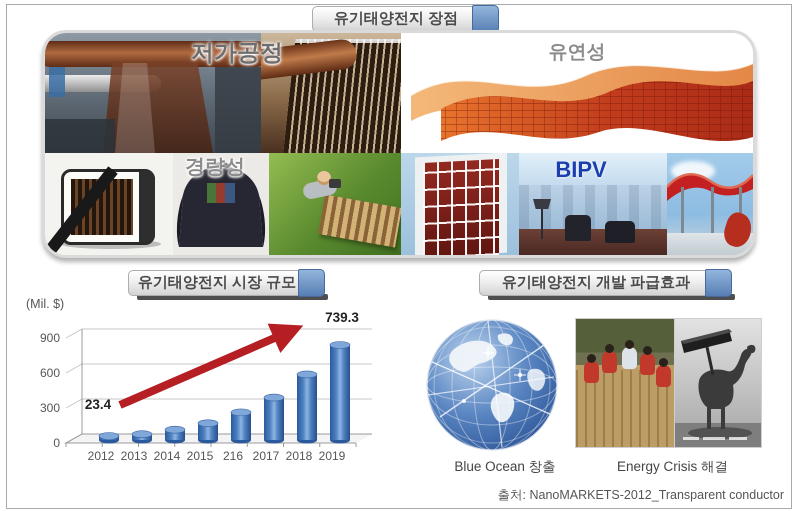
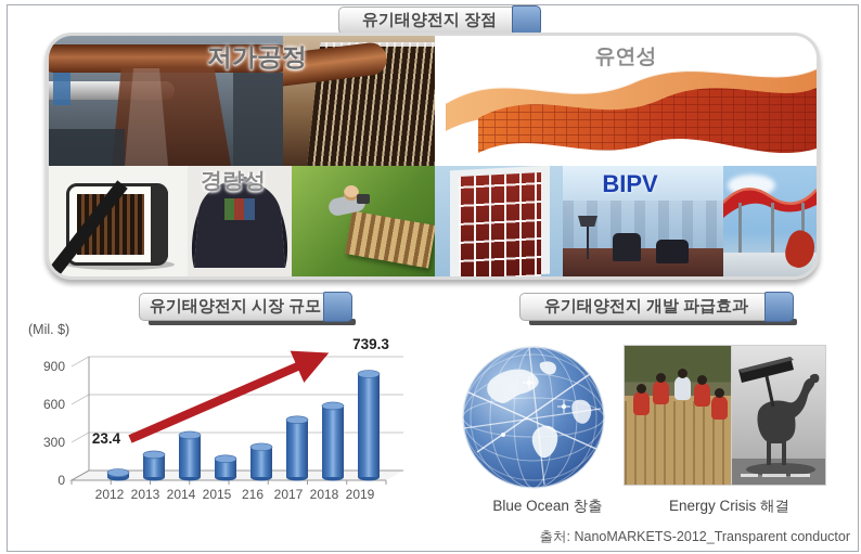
2013: 40 -> 160
2014: 80 -> 300
2017: 330 -> 410
